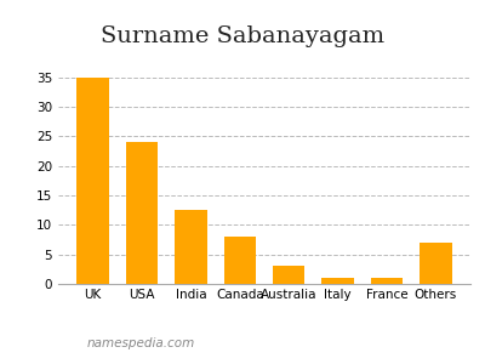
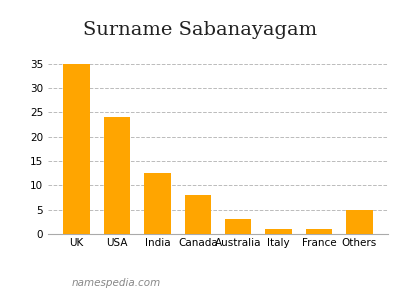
Others: 7.0 -> 5.0
